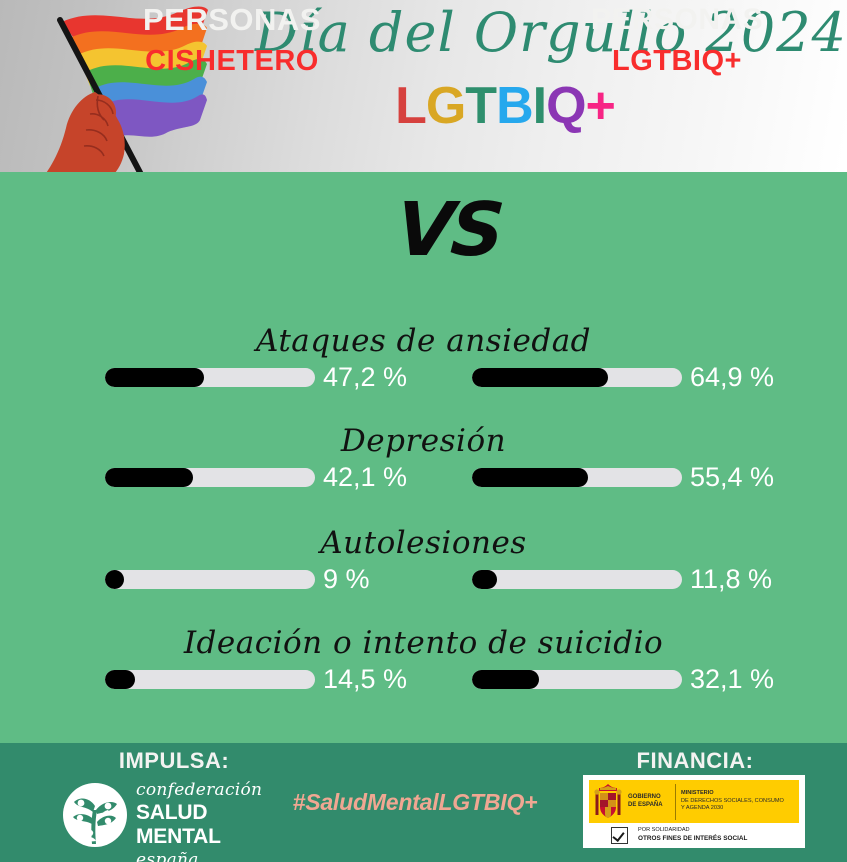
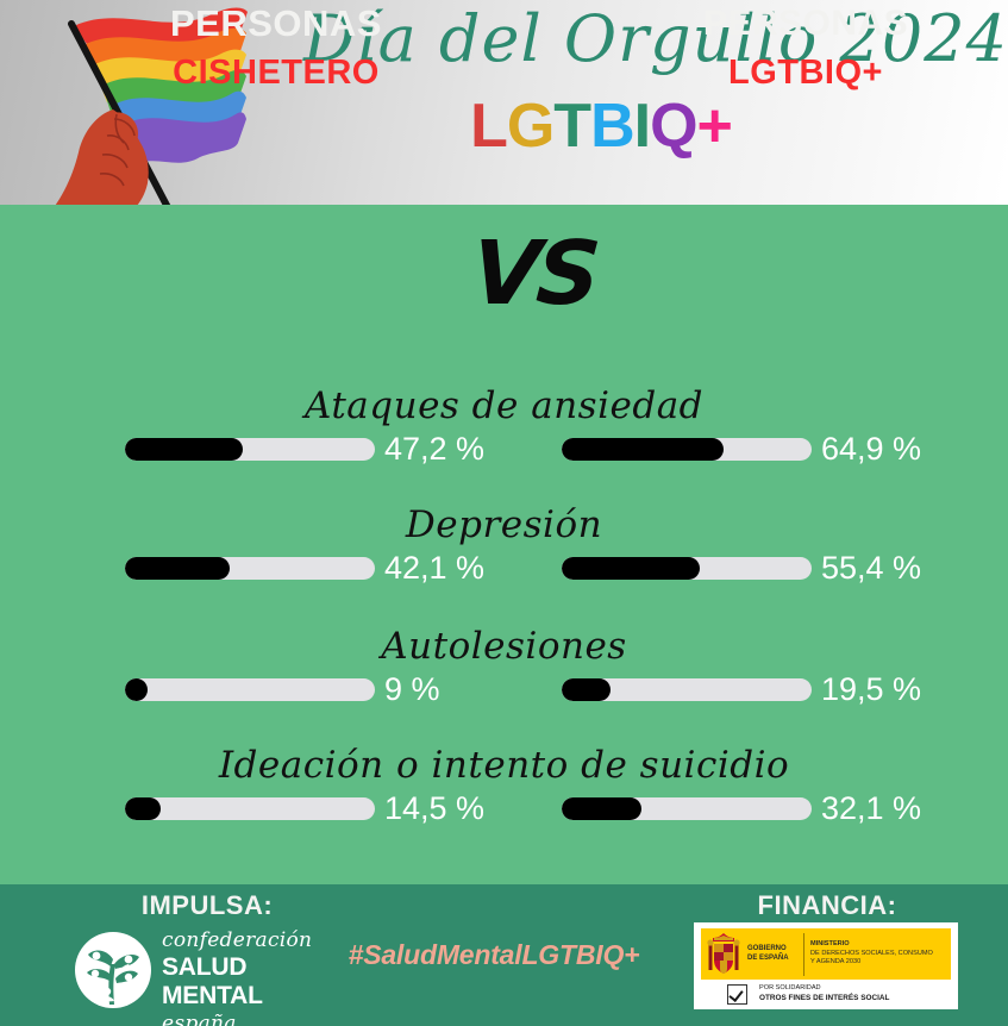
PERSONAS LGTBIQ+/Autolesiones: 11,8 -> 19,5
